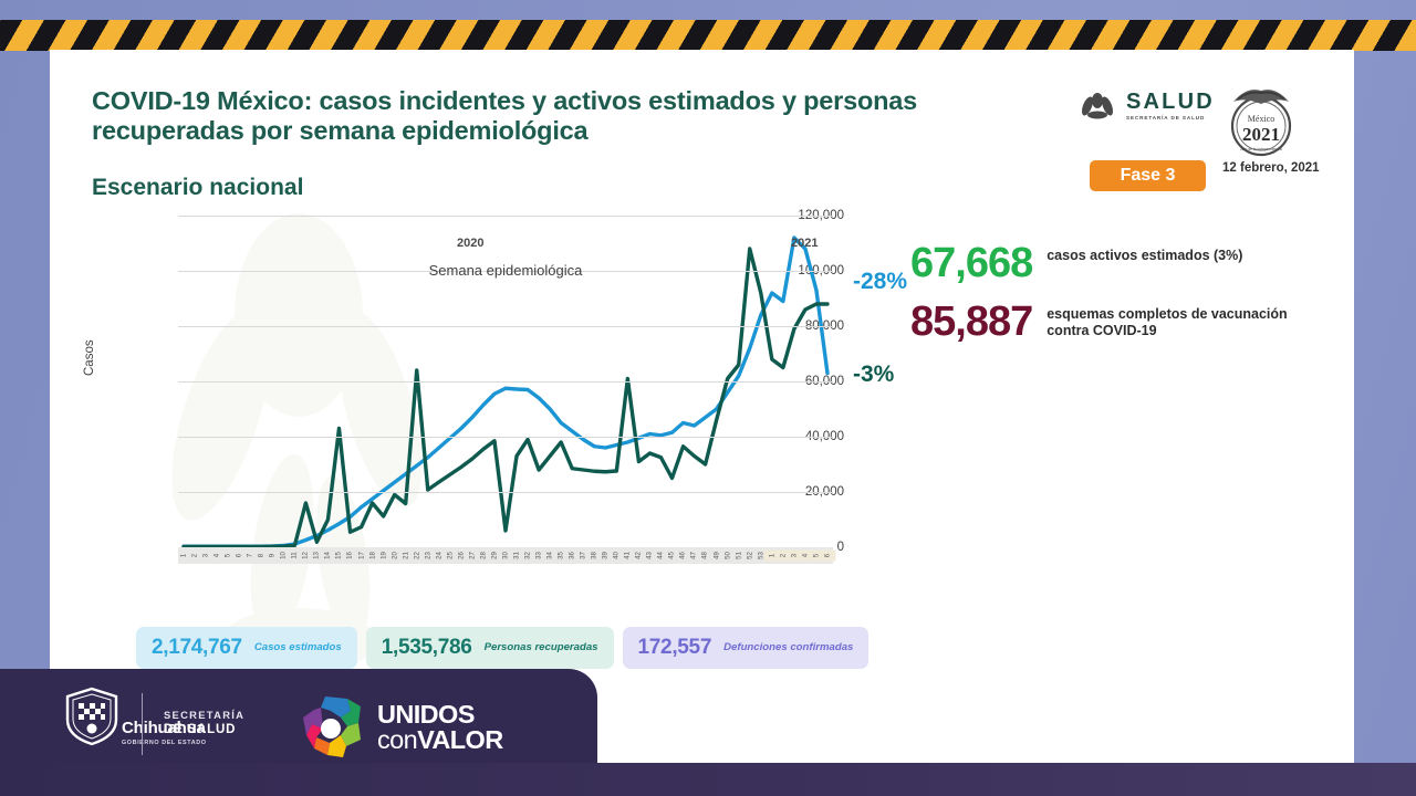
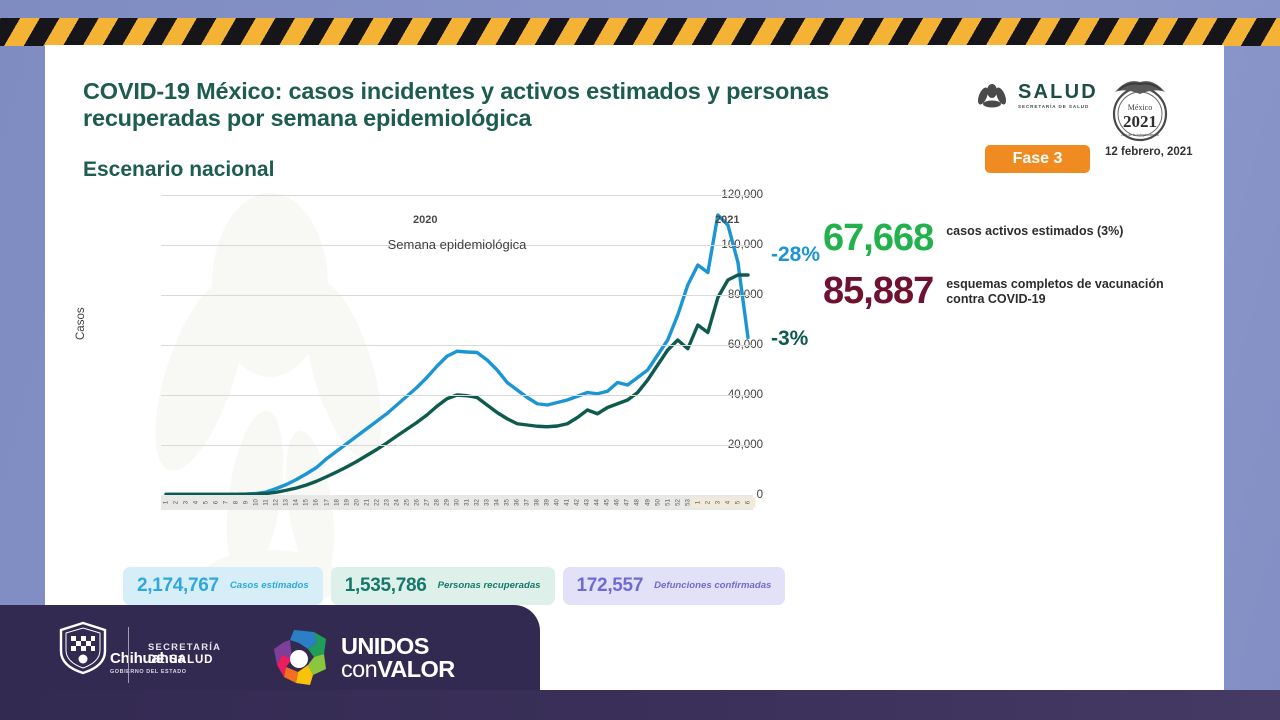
Personas recuperadas/12: 16000 -> 1000
Personas recuperadas/14: 10000 -> 3000
Personas recuperadas/15: 43000 -> 4000
Personas recuperadas/18: 16000 -> 9000
Personas recuperadas/20: 19000 -> 13000
Personas recuperadas/22: 64000 -> 18000
Personas recuperadas/30: 6000 -> 40000
Personas recuperadas/31: 33000 -> 40000
Personas recuperadas/33: 28000 -> 36000
Personas recuperadas/35: 38000 -> 30000
Personas recuperadas/41: 61000 -> 28000
Personas recuperadas/45: 25000 -> 35000
Personas recuperadas/47: 33000 -> 38000
Personas recuperadas/48: 30000 -> 41000
Personas recuperadas/50: 61000 -> 52000
Personas recuperadas/51: 66000 -> 58000
Personas recuperadas/52: 108000 -> 62000
Personas recuperadas/53: 92000 -> 58000
